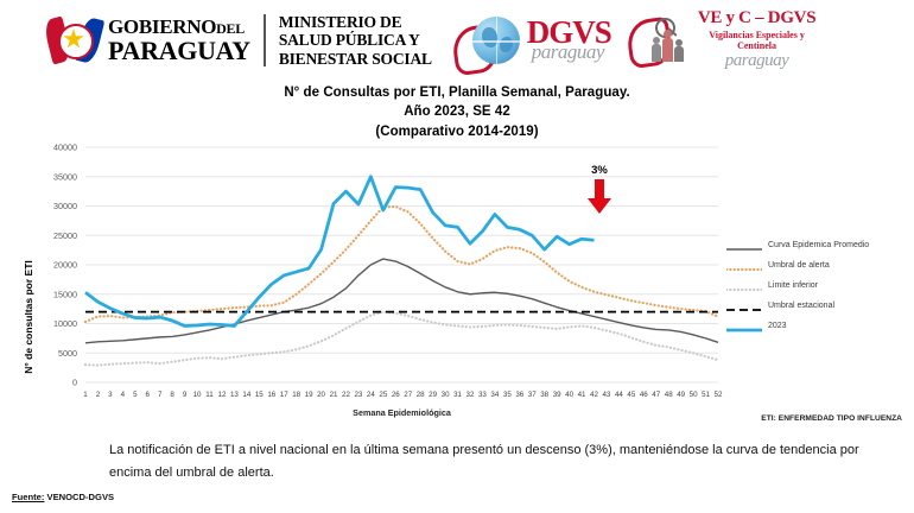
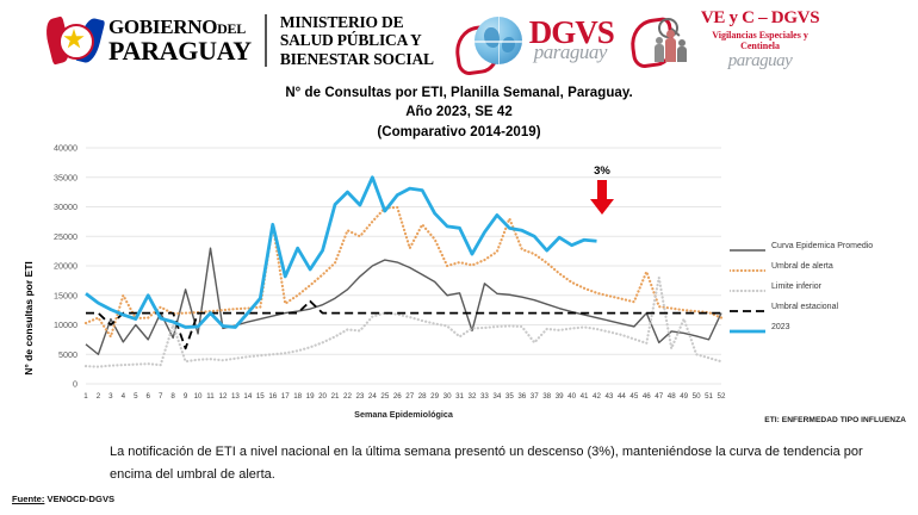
Curva Epidemica Promedio/2: 7000 -> 5000
Curva Epidemica Promedio/3: 7000 -> 11000
Umbral de alerta/3: 11000 -> 8000
Umbral estacional/3: 12000 -> 10000
Umbral de alerta/4: 11000 -> 15000
Curva Epidemica Promedio/5: 7000 -> 10000
2023/6: 11000 -> 15000
Curva Epidemica Promedio/7: 8000 -> 12000
Umbral de alerta/7: 11000 -> 13000
Limite inferior/8: 4000 -> 10000
Curva Epidemica Promedio/9: 8000 -> 16000
Umbral estacional/9: 12000 -> 6000
Curva Epidemica Promedio/11: 9000 -> 23000
2023/11: 10000 -> 12000
Umbral de alerta/16: 13000 -> 27000
2023/16: 17000 -> 27000
2023/18: 19000 -> 23000
Umbral estacional/19: 12000 -> 14000
Umbral de alerta/22: 23000 -> 26000
Limite inferior/23: 10000 -> 9000
2023/26: 33000 -> 32000
Umbral de alerta/27: 29000 -> 23000
Curva Epidemica Promedio/30: 16000 -> 15000
Umbral de alerta/30: 22000 -> 20000
Limite inferior/31: 10000 -> 8000
Curva Epidemica Promedio/32: 15000 -> 9000
2023/32: 24000 -> 22000
Curva Epidemica Promedio/33: 15000 -> 17000
Umbral de alerta/35: 23000 -> 28000
Limite inferior/37: 10000 -> 7000
Curva Epidemica Promedio/46: 9000 -> 12000
Umbral de alerta/46: 14000 -> 19000
Curva Epidemica Promedio/47: 9000 -> 7000
Limite inferior/47: 6000 -> 18000
Limite inferior/49: 6000 -> 11000
Curva Epidemica Promedio/52: 7000 -> 12000
